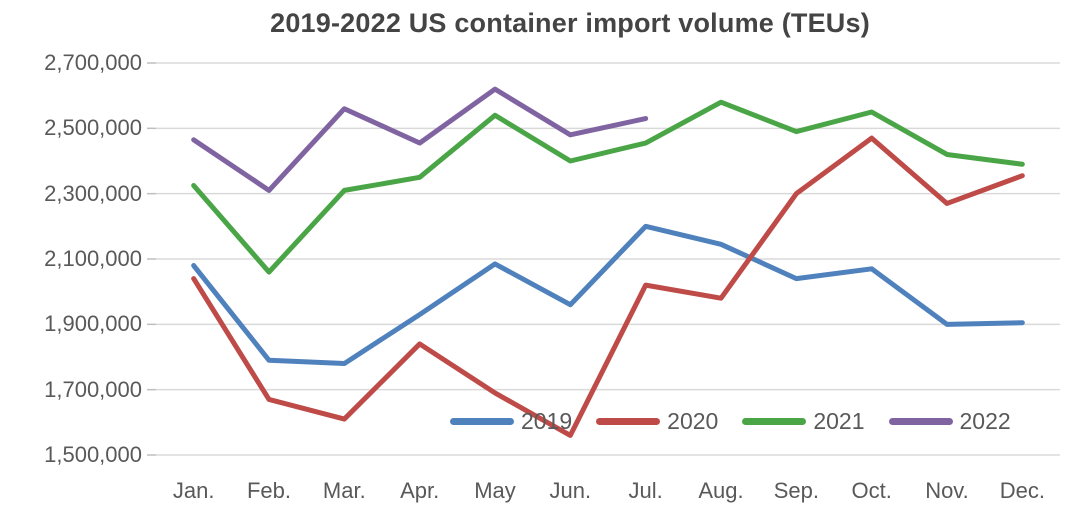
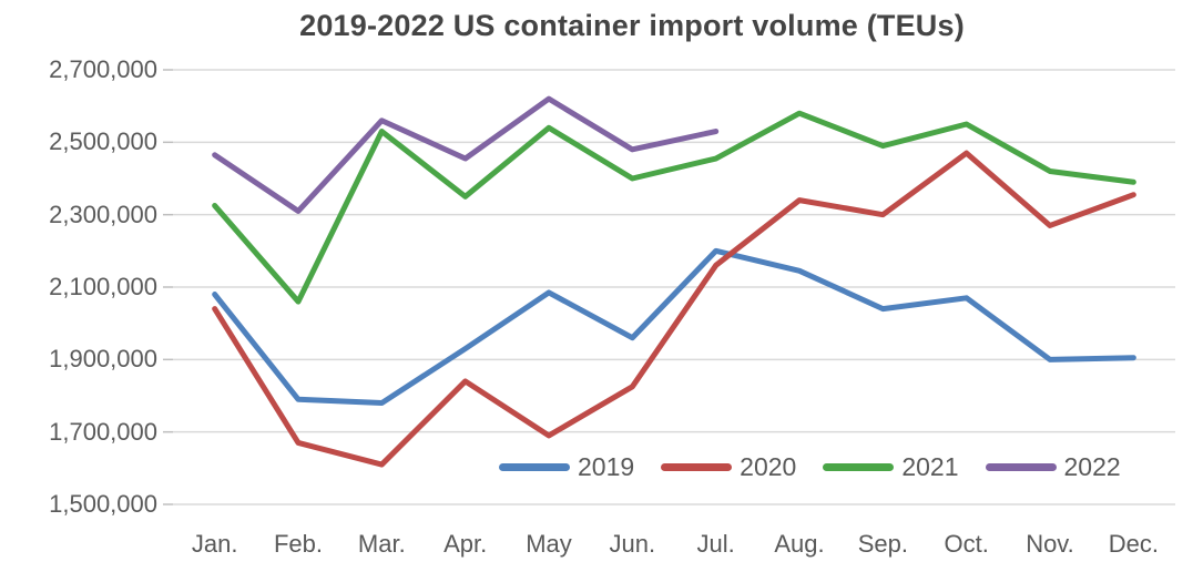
2021/Mar.: 2310000 -> 2530000
2020/Jun.: 1560000 -> 1820000
2020/Jul.: 2020000 -> 2160000
2020/Aug.: 1980000 -> 2340000
